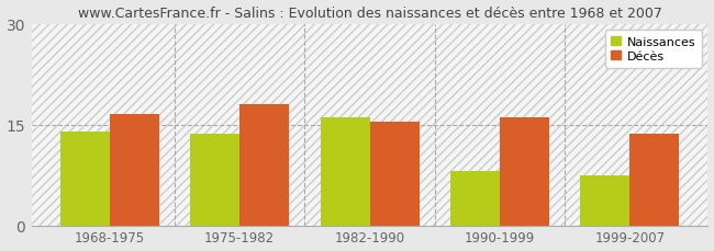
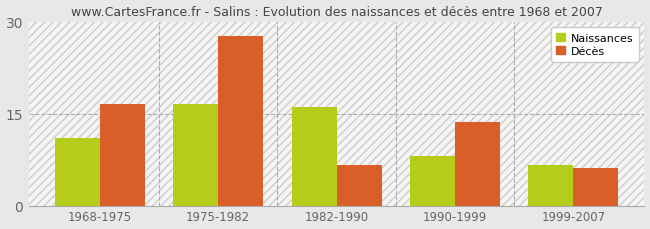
Naissances/1968-1975: 14.0 -> 11.0
Naissances/1975-1982: 13.6 -> 16.6
Décès/1975-1982: 18.0 -> 27.6
Décès/1982-1990: 15.4 -> 6.6
Décès/1990-1999: 16.0 -> 13.6
Naissances/1999-2007: 7.5 -> 6.6
Décès/1999-2007: 13.6 -> 6.2
